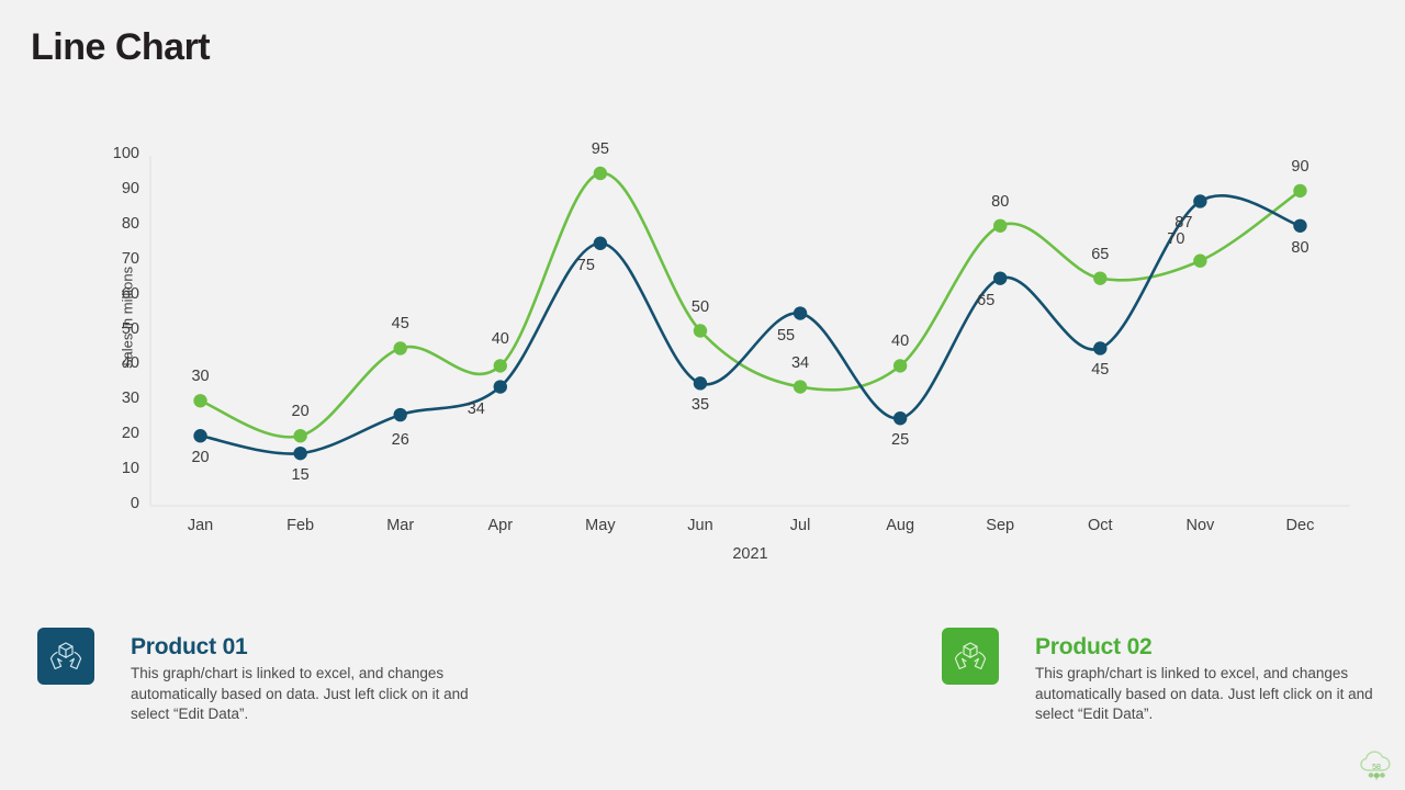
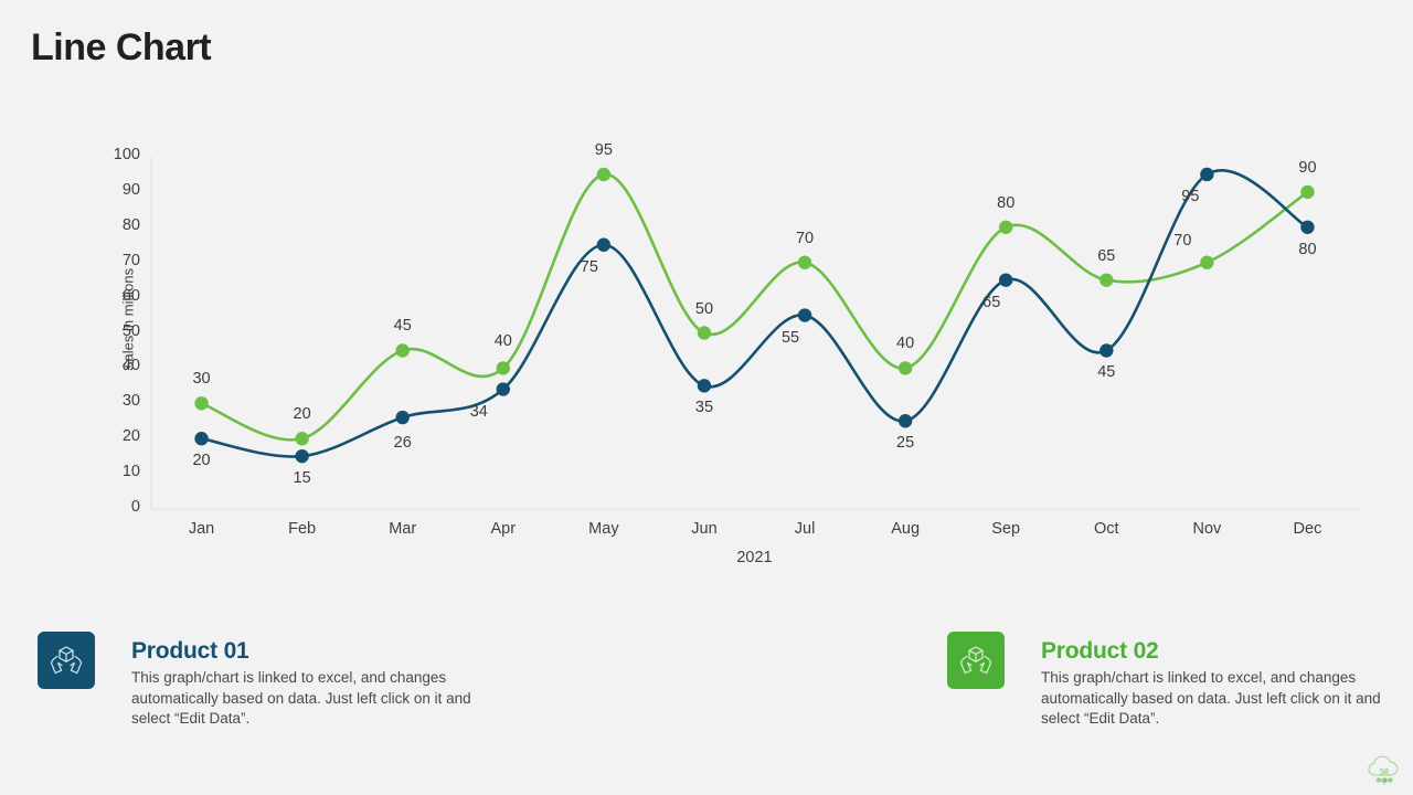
Product 02/Jul: 34 -> 70
Product 01/Nov: 87 -> 95
